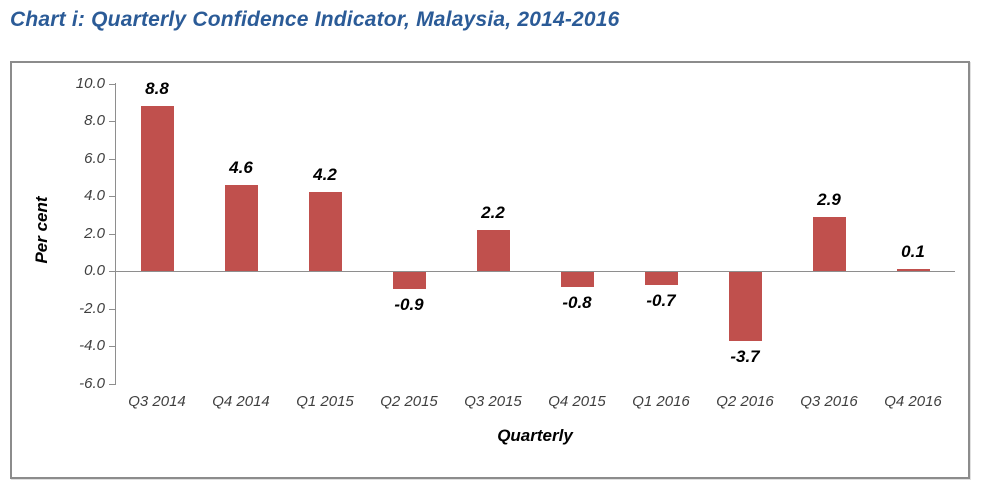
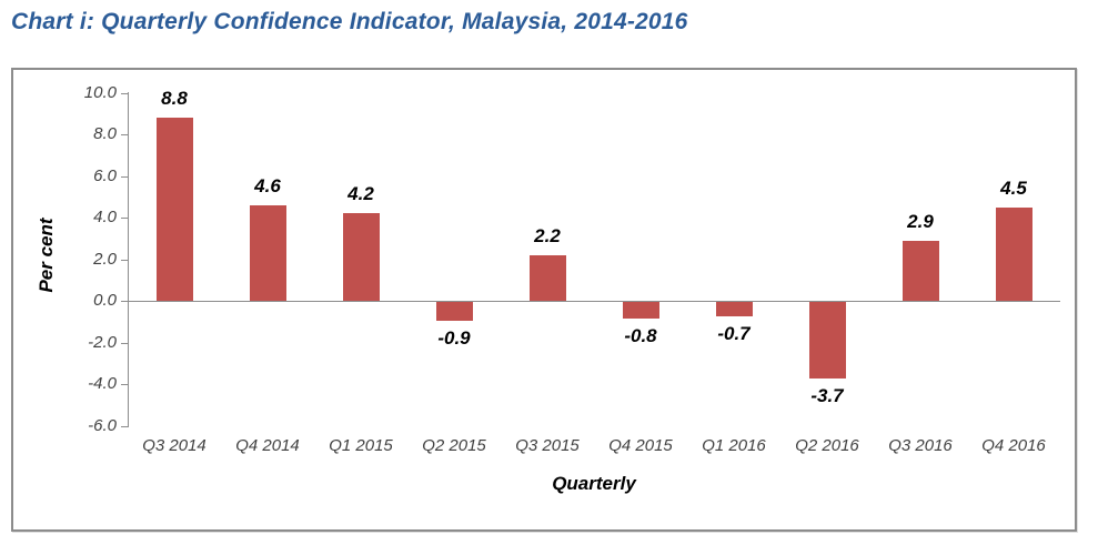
Q4 2016: 0.1 -> 4.5
